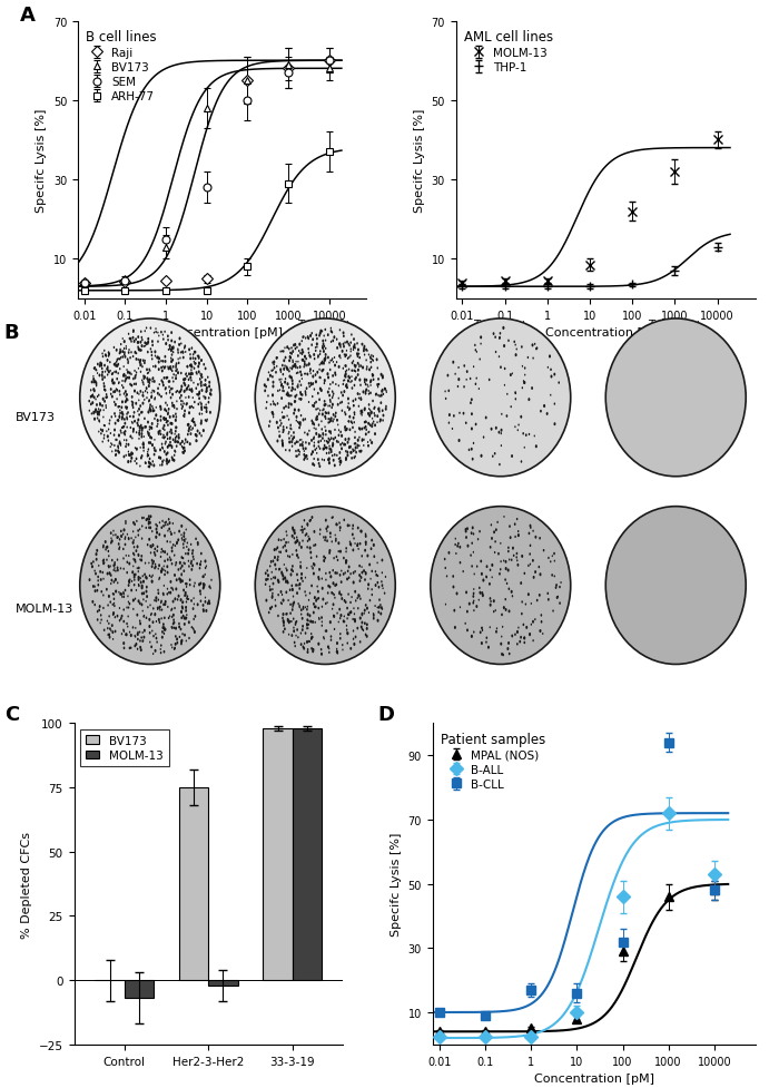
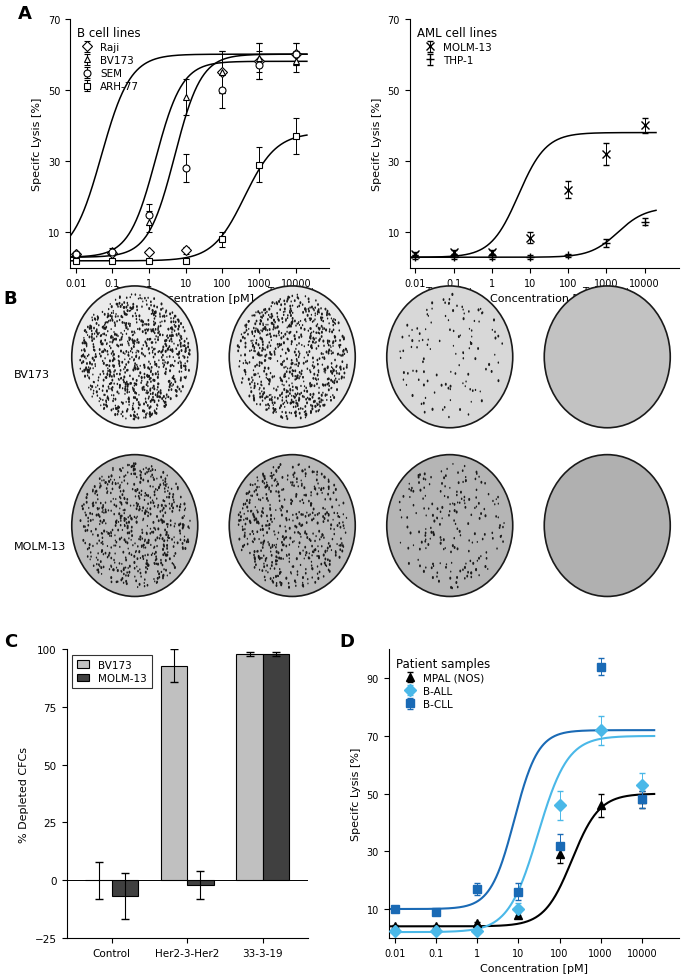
BV173/Her2-3-Her2: 75 -> 93
